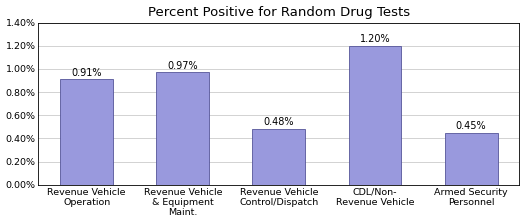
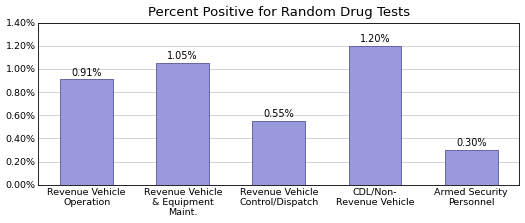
Revenue Vehicle & Equipment Maint.: 0.97% -> 1.05%
Revenue Vehicle Control/Dispatch: 0.48% -> 0.55%
Armed Security Personnel: 0.45% -> 0.30%
